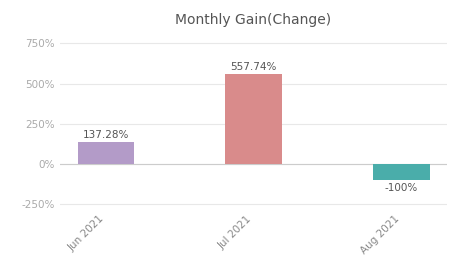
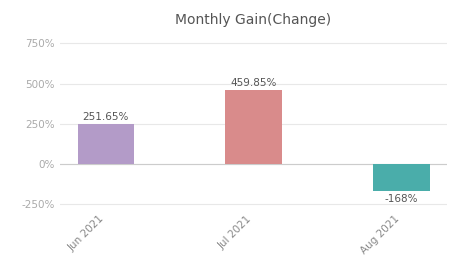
Jun 2021: 137.28% -> 251.65%
Jul 2021: 557.74% -> 459.85%
Aug 2021: -100% -> -168%
